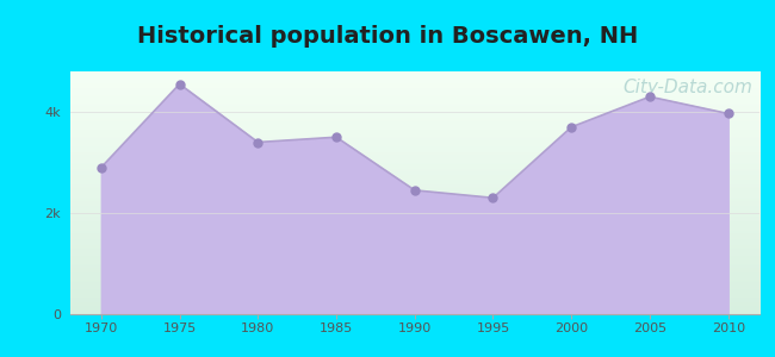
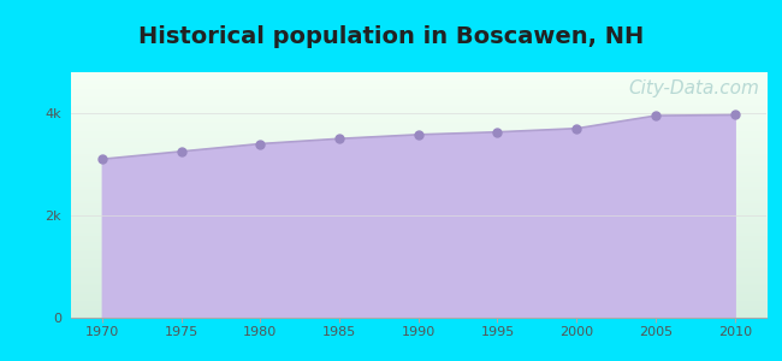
1970: 2.90k -> 3.10k
1975: 4.55k -> 3.25k
1990: 2.45k -> 3.58k
1995: 2.30k -> 3.63k
2005: 4.30k -> 3.95k
